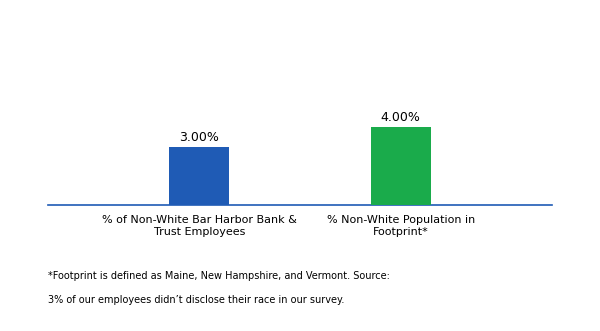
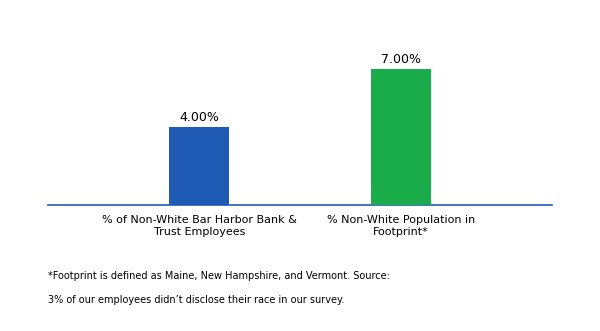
% of Non-White Bar Harbor Bank & Trust Employees: 3.00% -> 4.00%
% Non-White Population in Footprint*: 4.00% -> 7.00%
